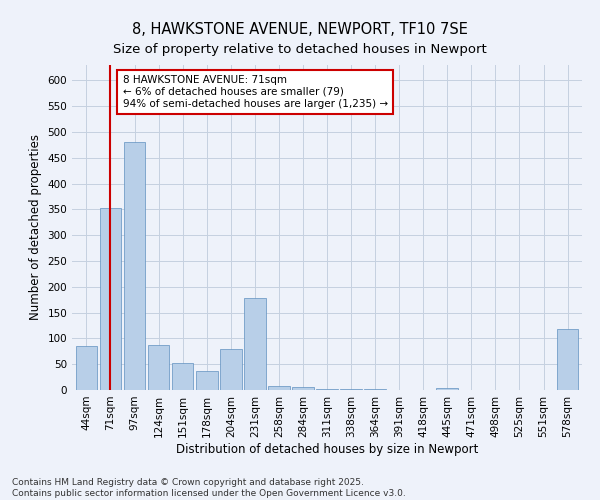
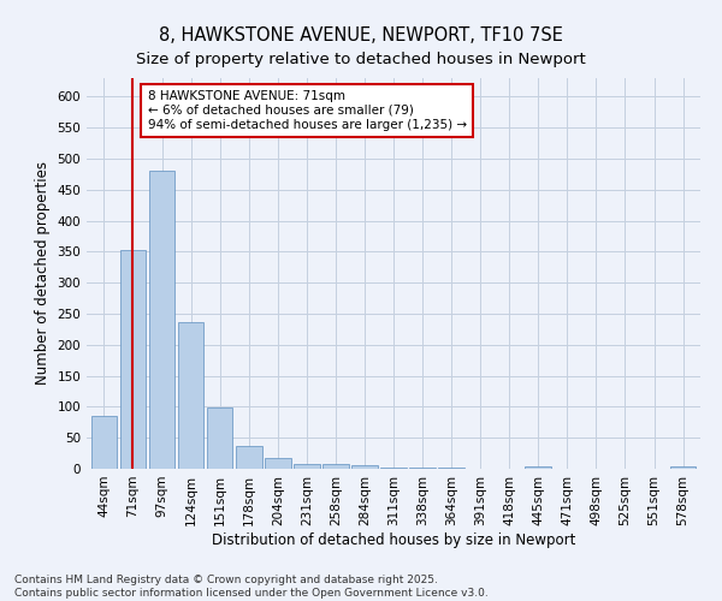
124sqm: 88 -> 236
151sqm: 52 -> 98
204sqm: 80 -> 18
231sqm: 178 -> 7
578sqm: 118 -> 4
